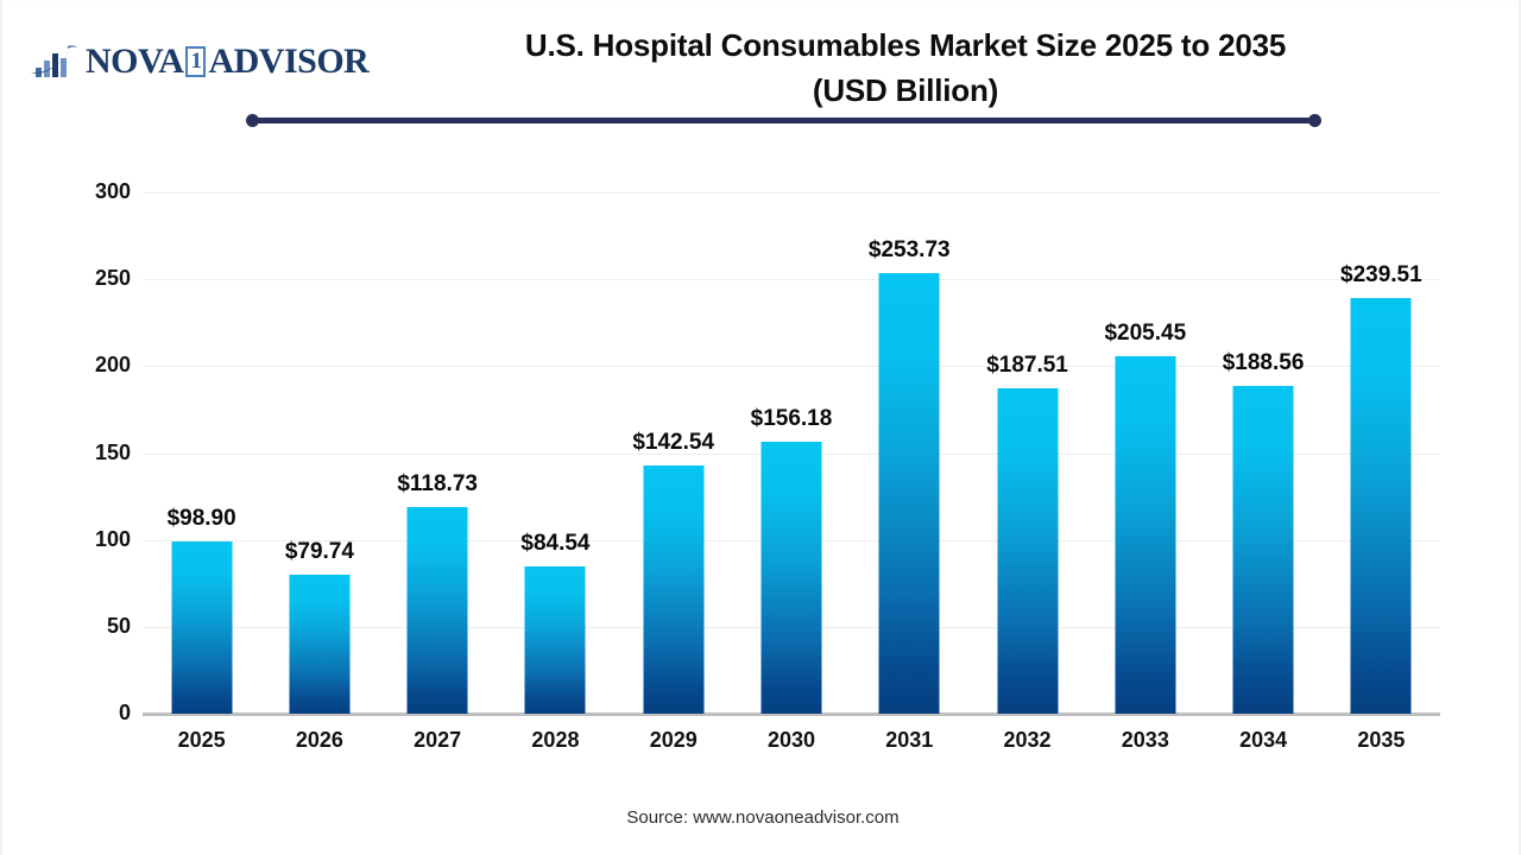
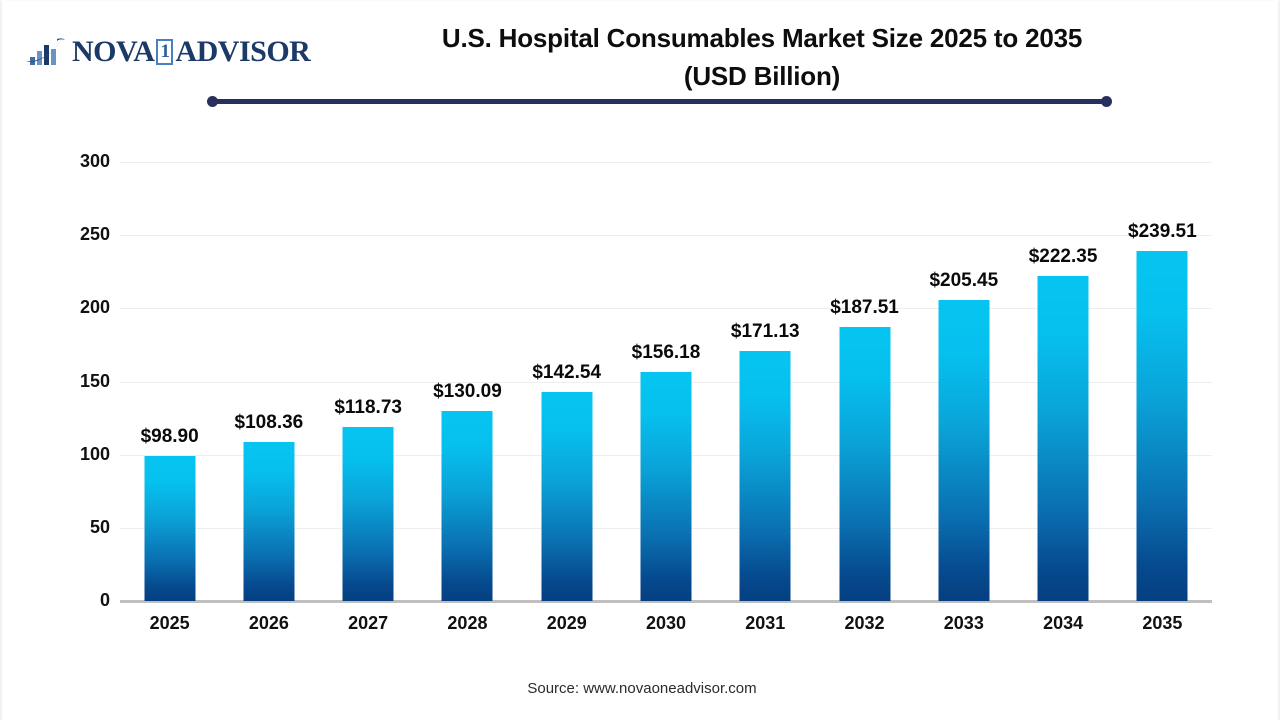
2026: $79.74 -> $108.36
2028: $84.54 -> $130.09
2031: $253.73 -> $171.13
2034: $188.56 -> $222.35
